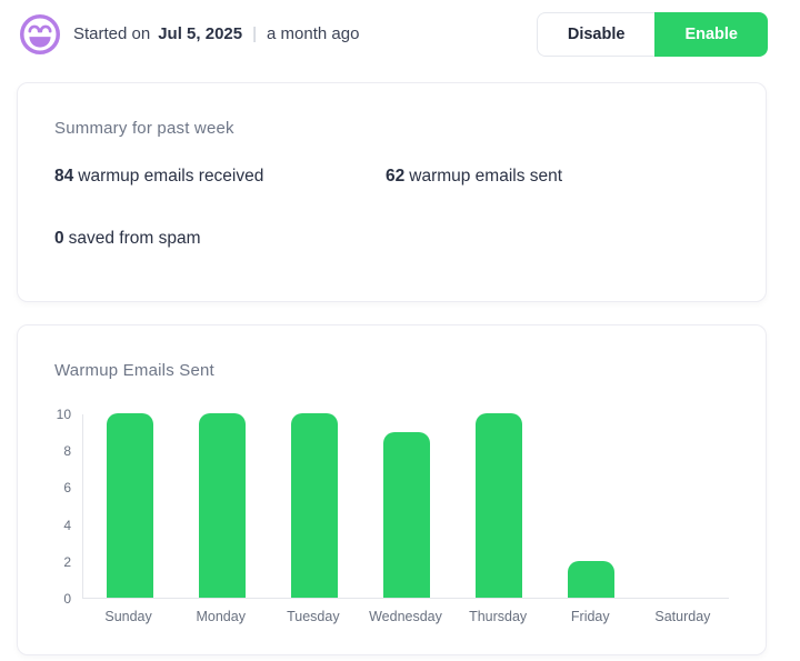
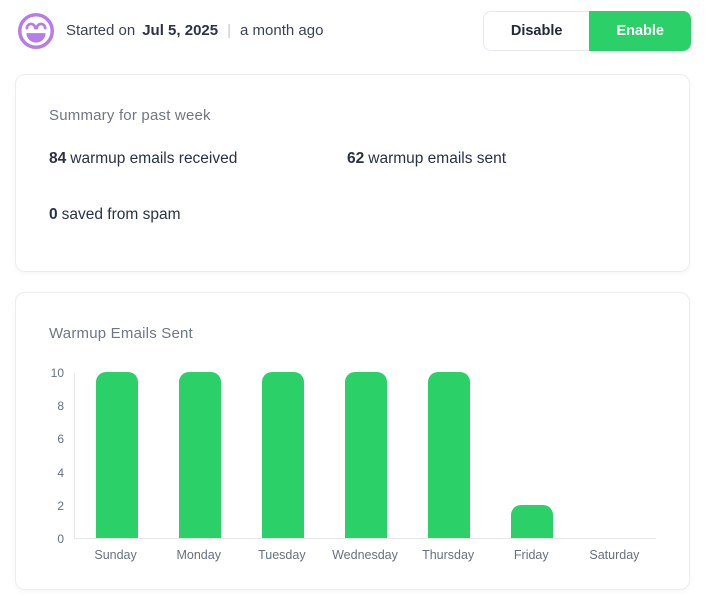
Wednesday: 9 -> 10
